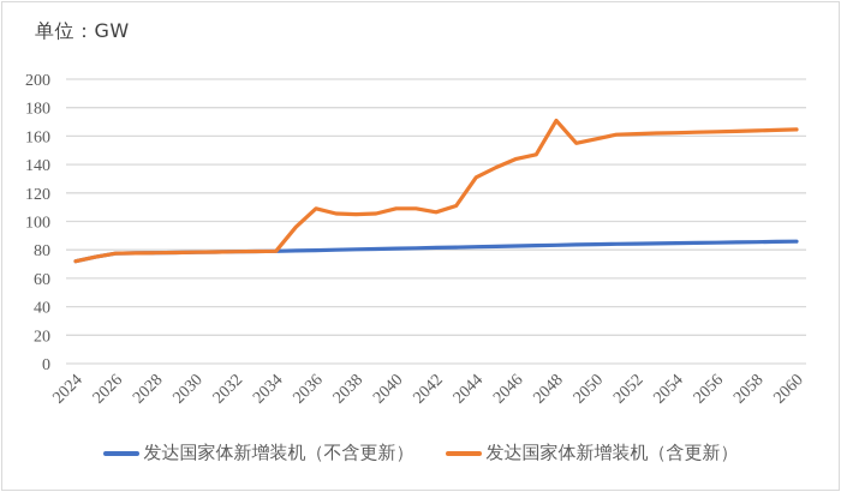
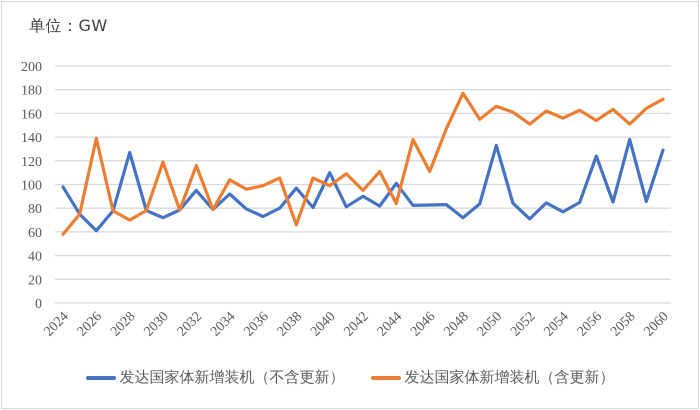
发达国家体新增装机（不含更新）/2024: 72 -> 98
发达国家体新增装机（含更新）/2024: 72 -> 58
发达国家体新增装机（不含更新）/2026: 78 -> 61
发达国家体新增装机（含更新）/2026: 78 -> 139
发达国家体新增装机（不含更新）/2028: 78 -> 127
发达国家体新增装机（含更新）/2028: 78 -> 70
发达国家体新增装机（不含更新）/2030: 78 -> 72
发达国家体新增装机（含更新）/2030: 78 -> 119
发达国家体新增装机（不含更新）/2032: 79 -> 95
发达国家体新增装机（含更新）/2032: 79 -> 116
发达国家体新增装机（不含更新）/2034: 79 -> 92
发达国家体新增装机（含更新）/2034: 79 -> 104
发达国家体新增装机（不含更新）/2036: 80 -> 73
发达国家体新增装机（含更新）/2036: 109 -> 99
发达国家体新增装机（不含更新）/2038: 80 -> 97
发达国家体新增装机（含更新）/2038: 105 -> 66
发达国家体新增装机（不含更新）/2040: 81 -> 110
发达国家体新增装机（含更新）/2040: 109 -> 99
发达国家体新增装机（不含更新）/2042: 82 -> 90
发达国家体新增装机（含更新）/2042: 106 -> 95
发达国家体新增装机（不含更新）/2044: 82 -> 101
发达国家体新增装机（含更新）/2044: 131 -> 84
发达国家体新增装机（含更新）/2046: 144 -> 111
发达国家体新增装机（不含更新）/2048: 83 -> 72
发达国家体新增装机（含更新）/2048: 171 -> 177
发达国家体新增装机（不含更新）/2050: 84 -> 133
发达国家体新增装机（含更新）/2050: 158 -> 166
发达国家体新增装机（不含更新）/2052: 84 -> 71
发达国家体新增装机（含更新）/2052: 162 -> 151
发达国家体新增装机（不含更新）/2054: 85 -> 77
发达国家体新增装机（含更新）/2054: 162 -> 156
发达国家体新增装机（不含更新）/2056: 85 -> 124
发达国家体新增装机（含更新）/2056: 163 -> 154
发达国家体新增装机（不含更新）/2058: 86 -> 138
发达国家体新增装机（含更新）/2058: 164 -> 151
发达国家体新增装机（不含更新）/2060: 86 -> 129
发达国家体新增装机（含更新）/2060: 165 -> 172
